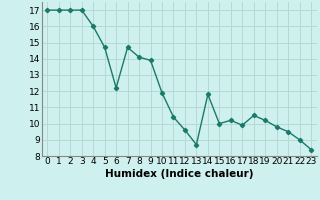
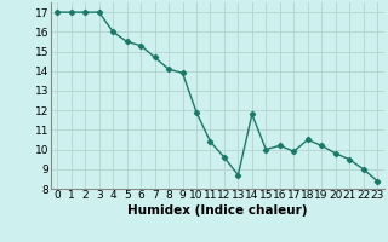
5: 14.7 -> 15.5
6: 12.2 -> 15.3
